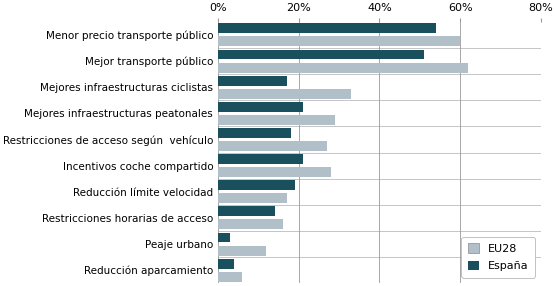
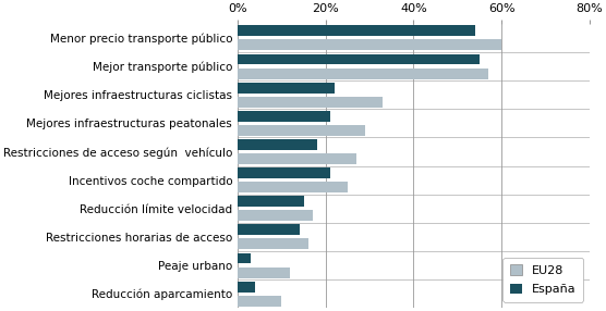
España/Mejor transporte público: 51% -> 55%
EU28/Mejor transporte público: 62% -> 57%
España/Mejores infraestructuras ciclistas: 17% -> 22%
EU28/Incentivos coche compartido: 28% -> 25%
España/Reducción límite velocidad: 19% -> 15%
EU28/Reducción aparcamiento: 6% -> 10%
